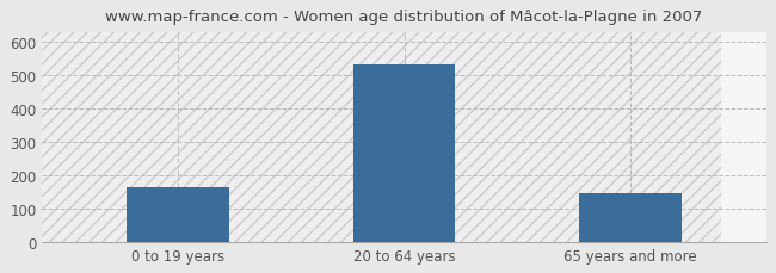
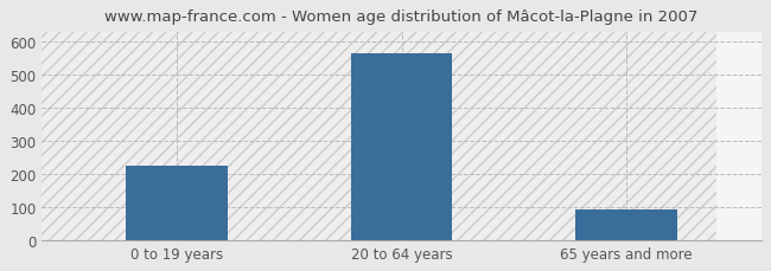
0 to 19 years: 165 -> 225
20 to 64 years: 535 -> 565
65 years and more: 145 -> 92
